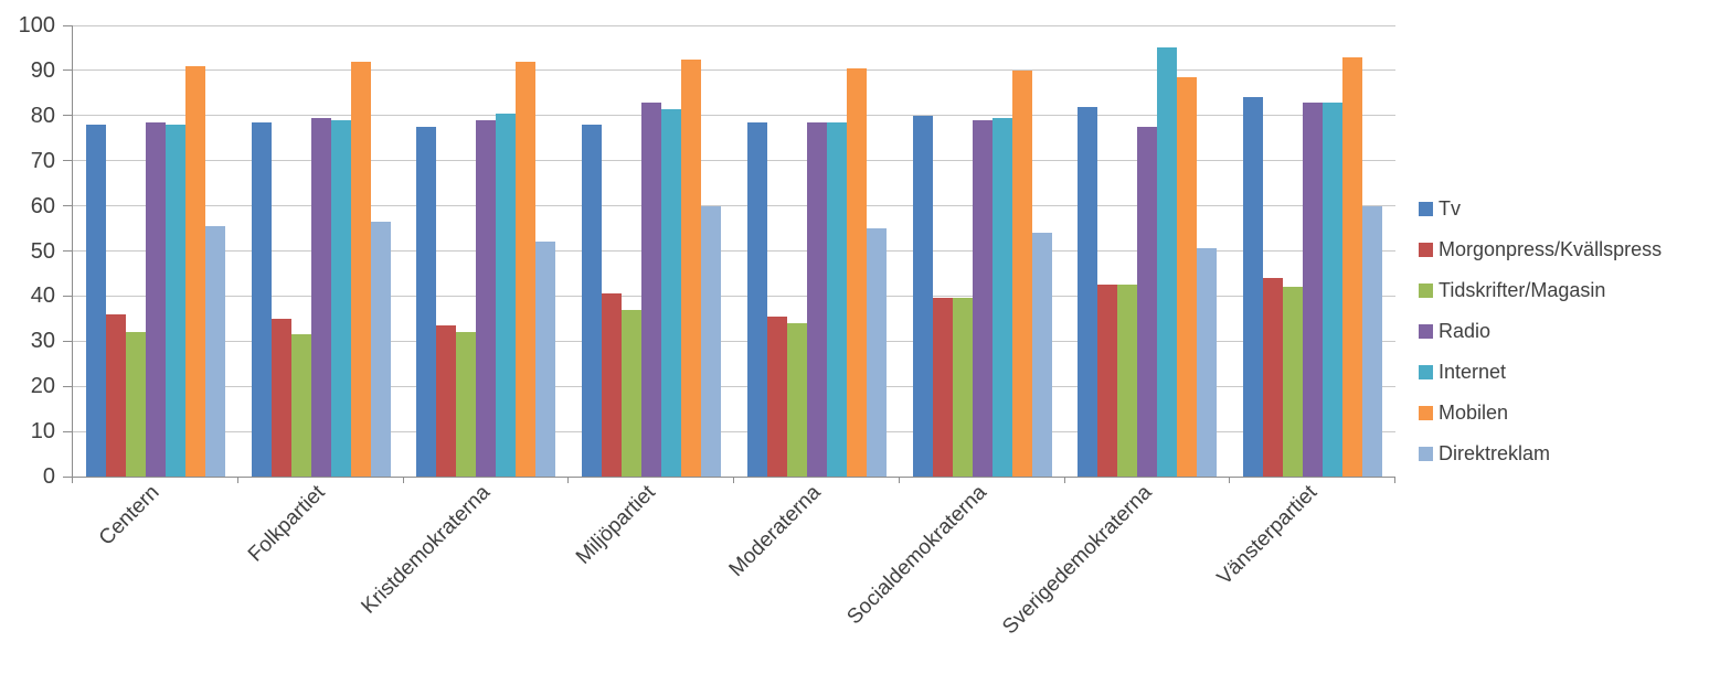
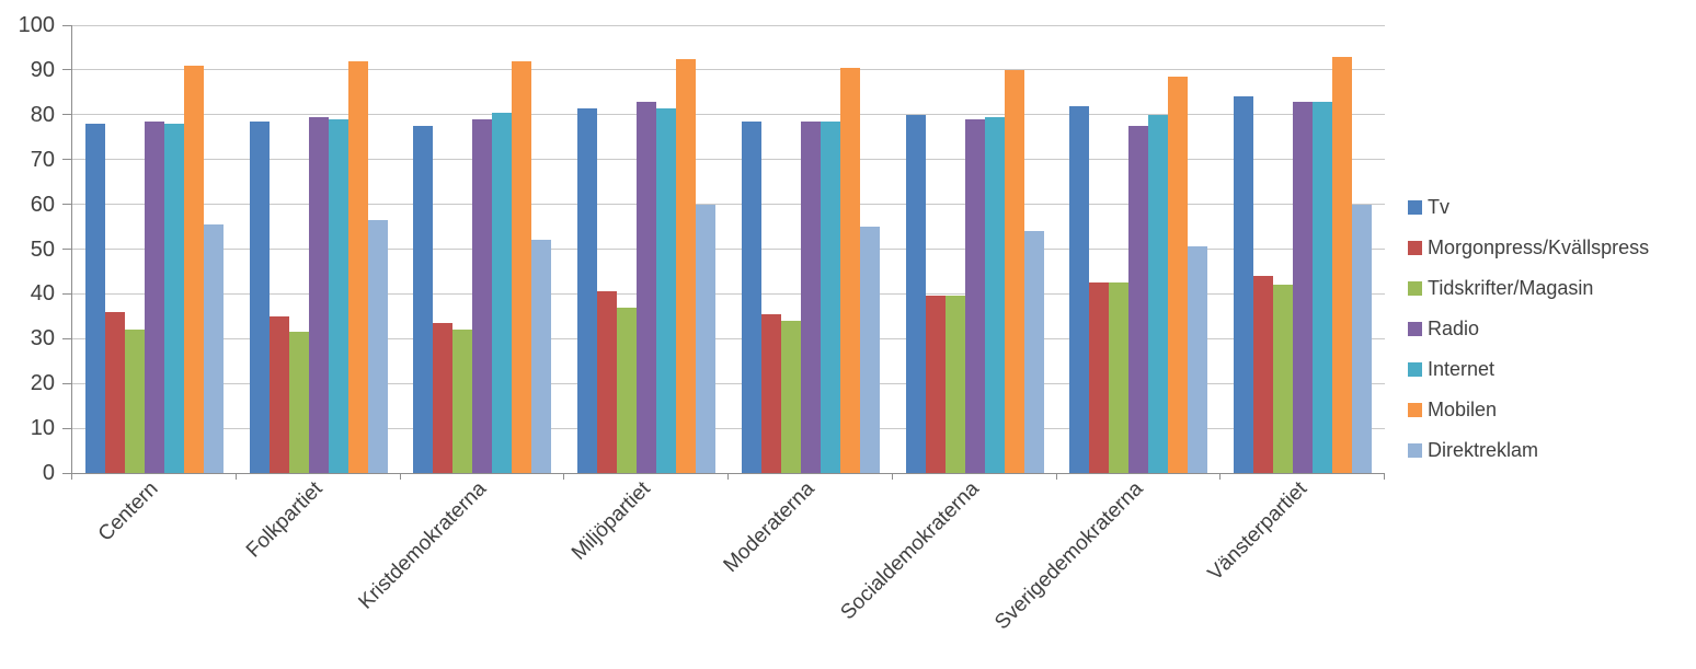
Tv/Miljöpartiet: 78 -> 82
Internet/Sverigedemokraterna: 95 -> 80
